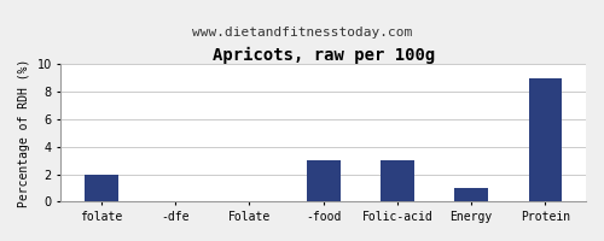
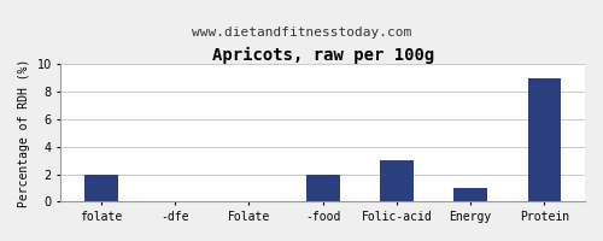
-food: 3 -> 2
